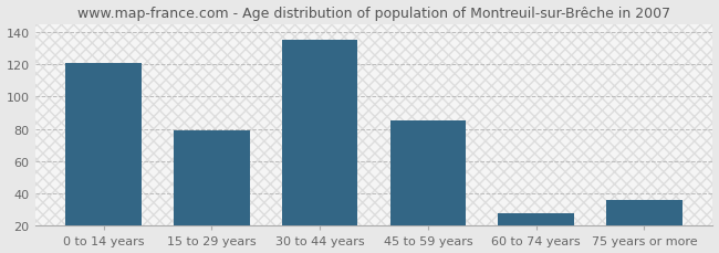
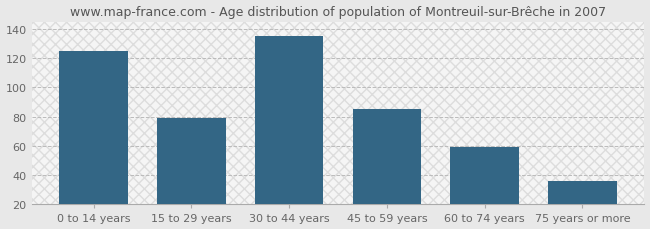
0 to 14 years: 121 -> 125
60 to 74 years: 28 -> 59
